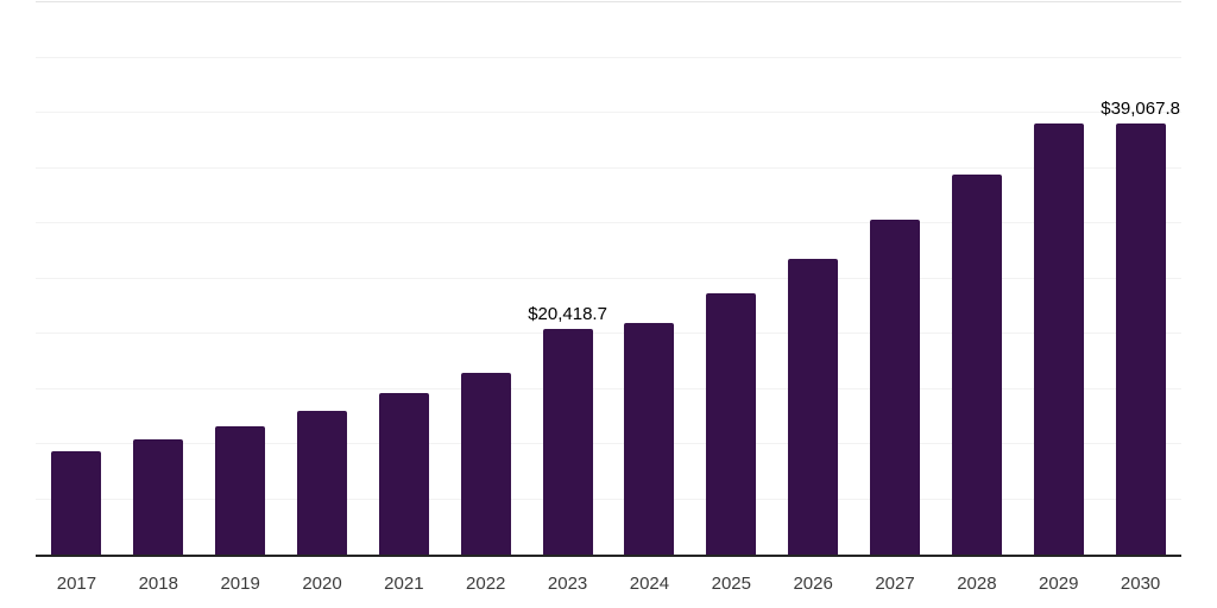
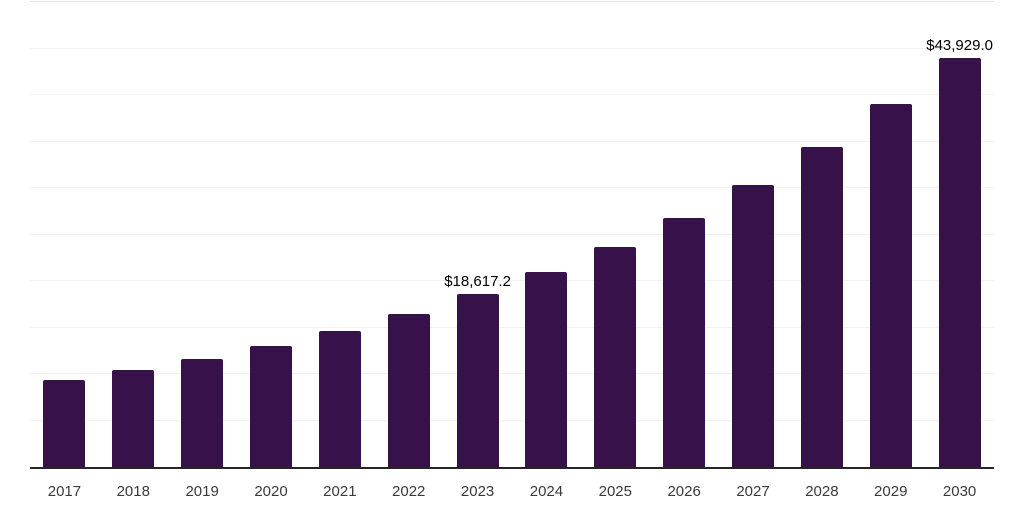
2023: $20,418.7 -> $18,617.2
2030: $39,067.8 -> $43,929.0
